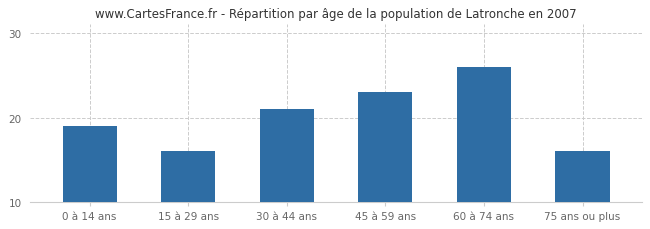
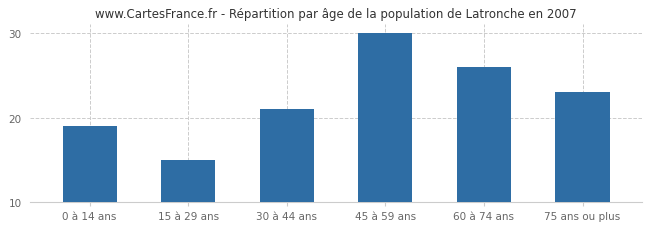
15 à 29 ans: 16 -> 15
45 à 59 ans: 23 -> 30
75 ans ou plus: 16 -> 23
